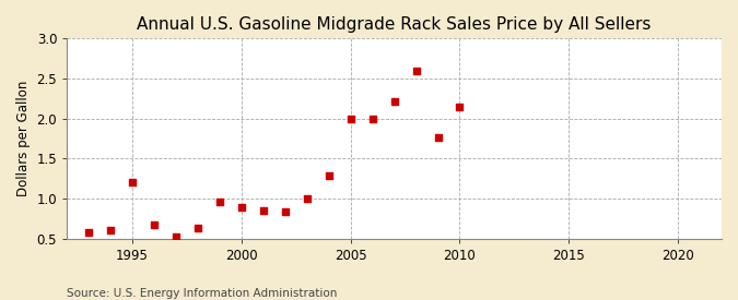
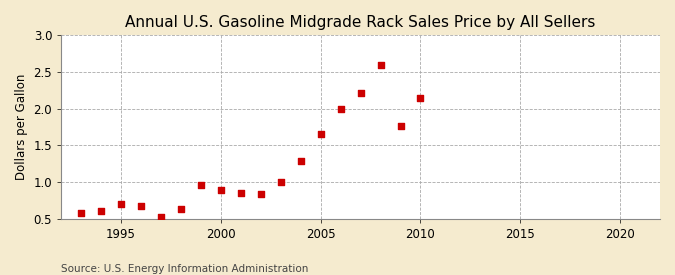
1995: 1.20 -> 0.70
2005: 2.00 -> 1.66
